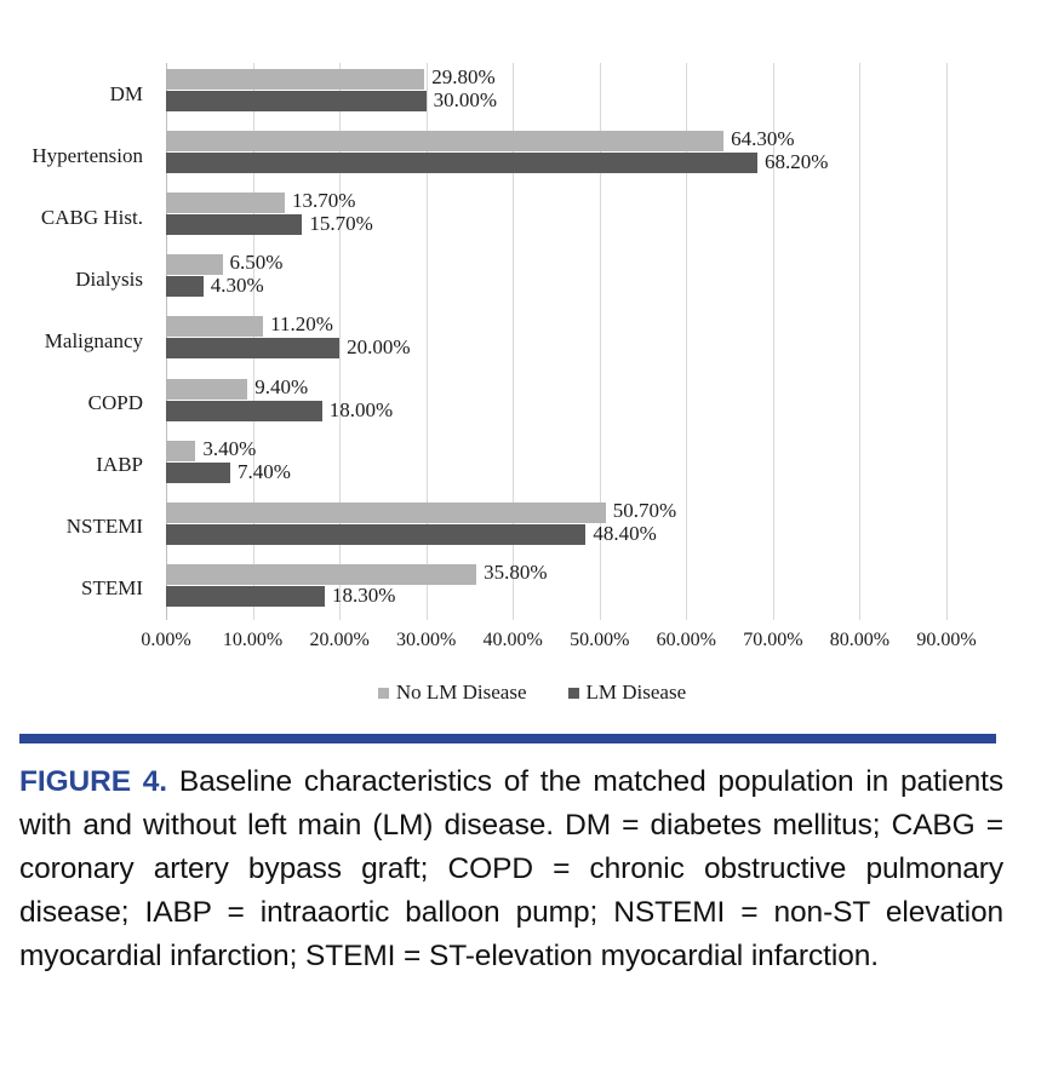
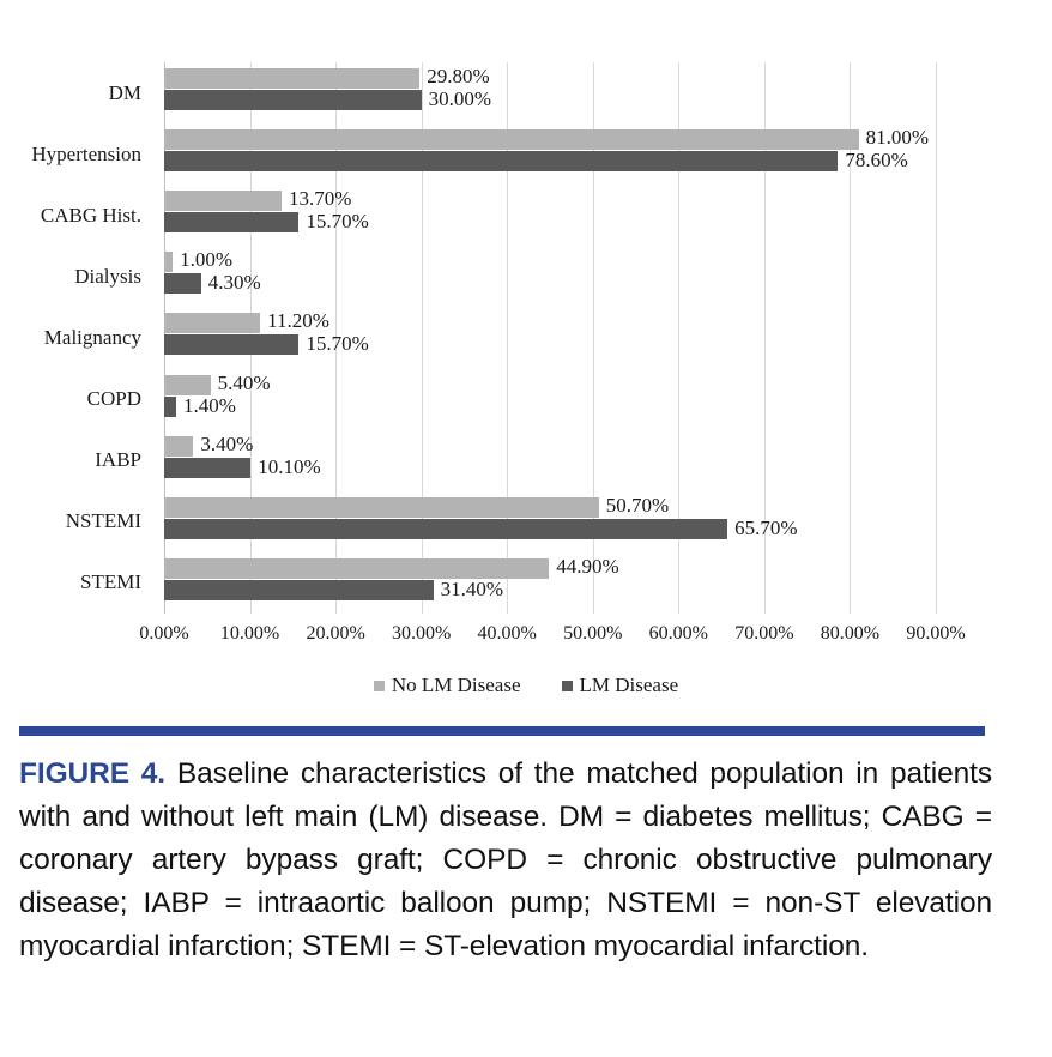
No LM Disease/Hypertension: 64.30% -> 81.00%
LM Disease/Hypertension: 68.20% -> 78.60%
No LM Disease/Dialysis: 6.50% -> 1.00%
LM Disease/Malignancy: 20.00% -> 15.70%
No LM Disease/COPD: 9.40% -> 5.40%
LM Disease/COPD: 18.00% -> 1.40%
LM Disease/IABP: 7.40% -> 10.10%
LM Disease/NSTEMI: 48.40% -> 65.70%
No LM Disease/STEMI: 35.80% -> 44.90%
LM Disease/STEMI: 18.30% -> 31.40%
